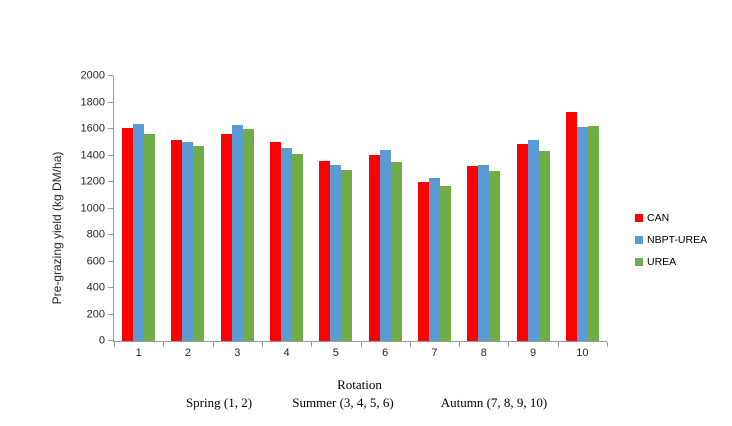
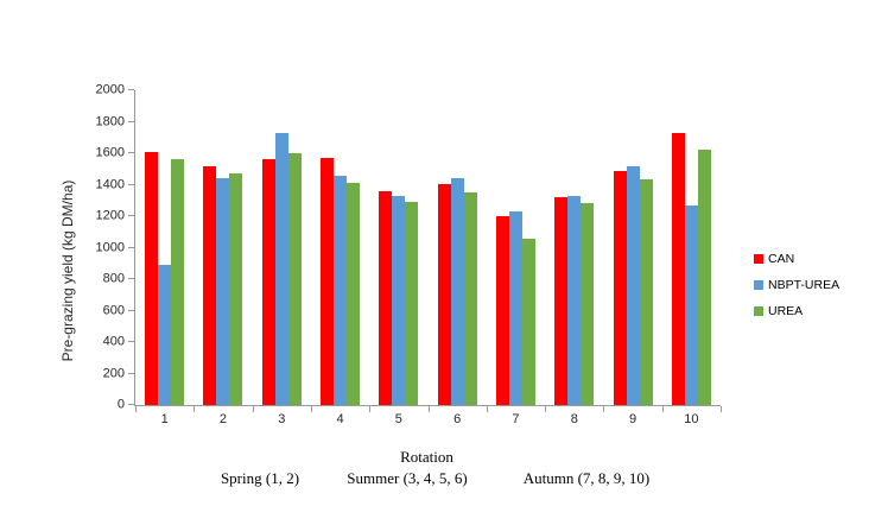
NBPT-UREA/1: 1640 -> 890
NBPT-UREA/2: 1500 -> 1440
NBPT-UREA/3: 1630 -> 1730
CAN/4: 1500 -> 1570
UREA/7: 1170 -> 1060
NBPT-UREA/10: 1620 -> 1270
